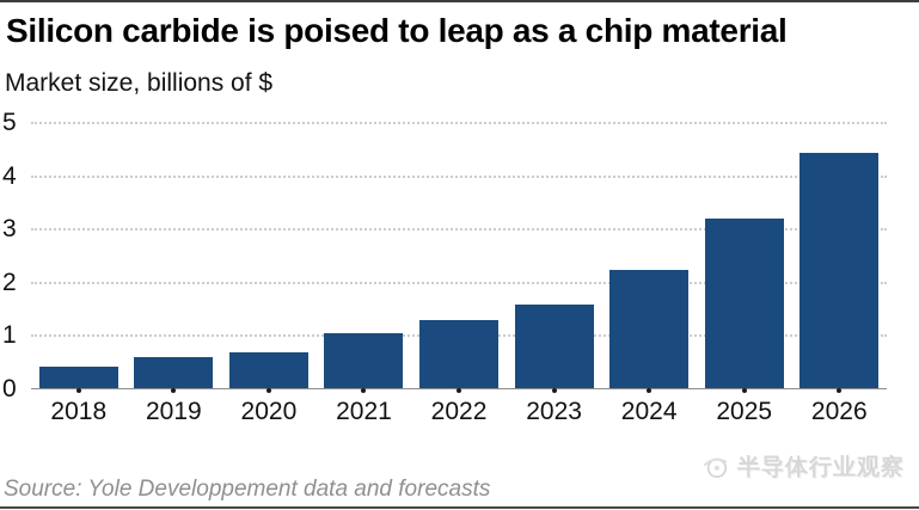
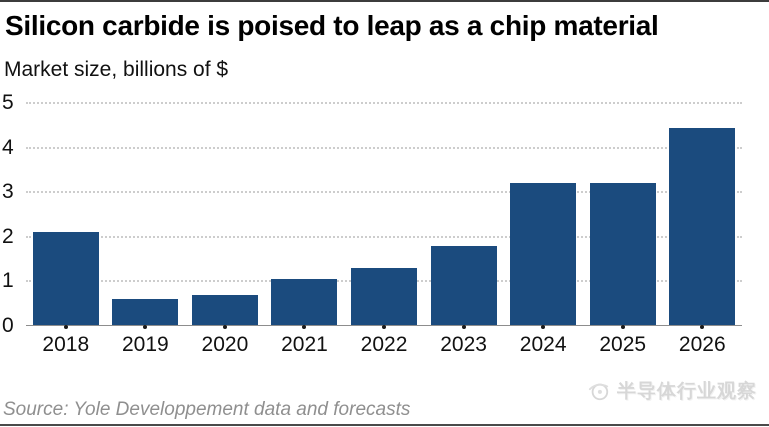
2018: 0.4 -> 2.1
2023: 1.6 -> 1.8
2024: 2.2 -> 3.2
